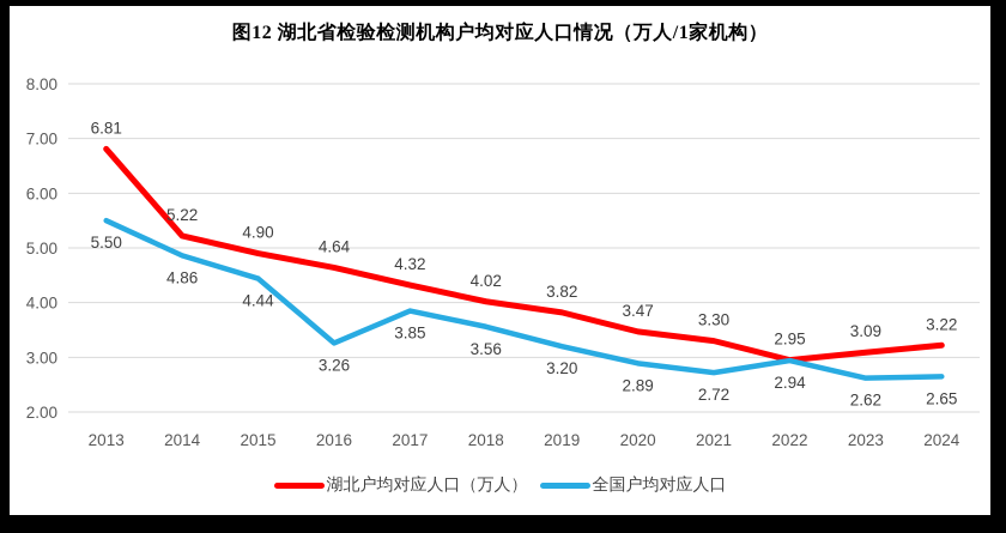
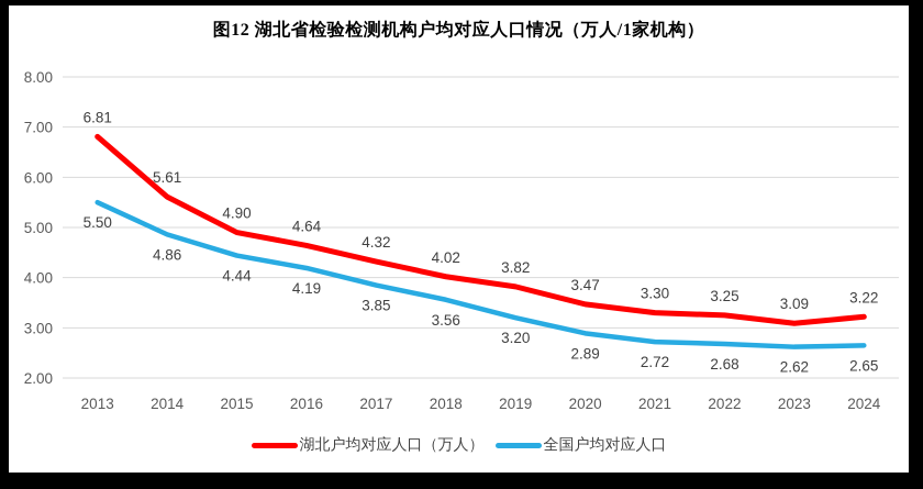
湖北户均对应人口（万人）/2014: 5.22 -> 5.61
全国户均对应人口/2016: 3.26 -> 4.19
湖北户均对应人口（万人）/2022: 2.95 -> 3.25
全国户均对应人口/2022: 2.94 -> 2.68
